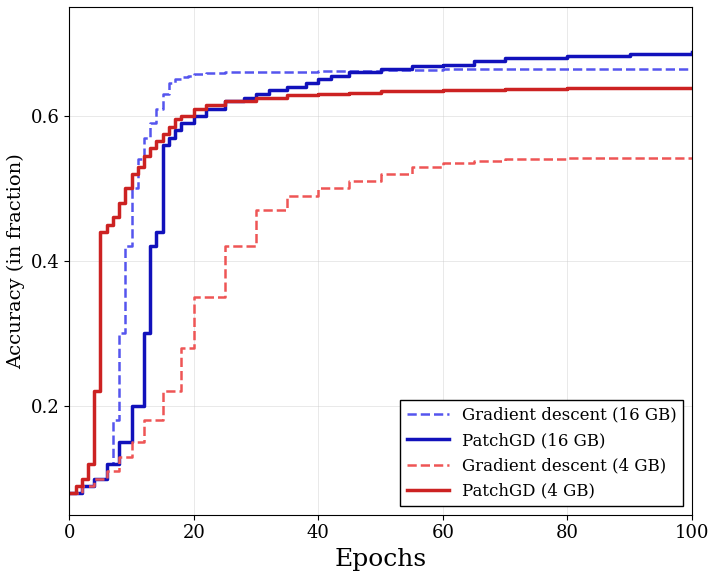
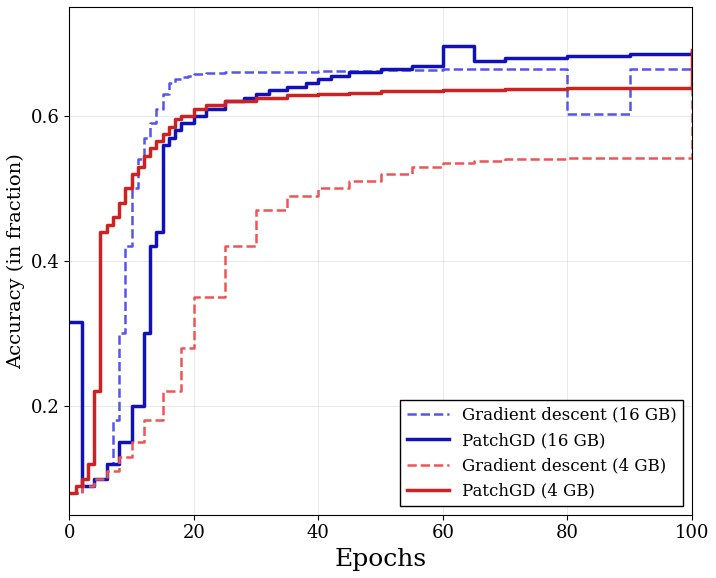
PatchGD (16 GB)/0: 0.080 -> 0.316
PatchGD (16 GB)/60: 0.670 -> 0.696
Gradient descent (16 GB)/80: 0.664 -> 0.602
Gradient descent (4 GB)/100: 0.542 -> 0.692
PatchGD (4 GB)/100: 0.638 -> 0.690
